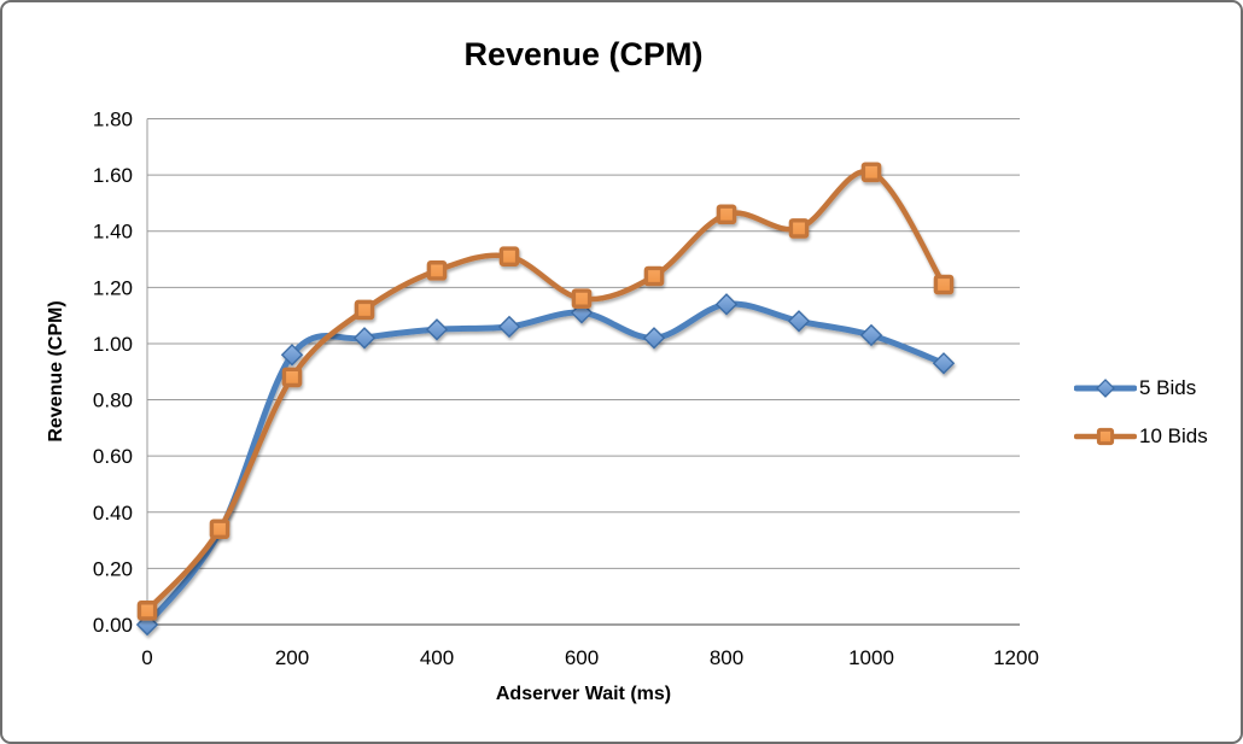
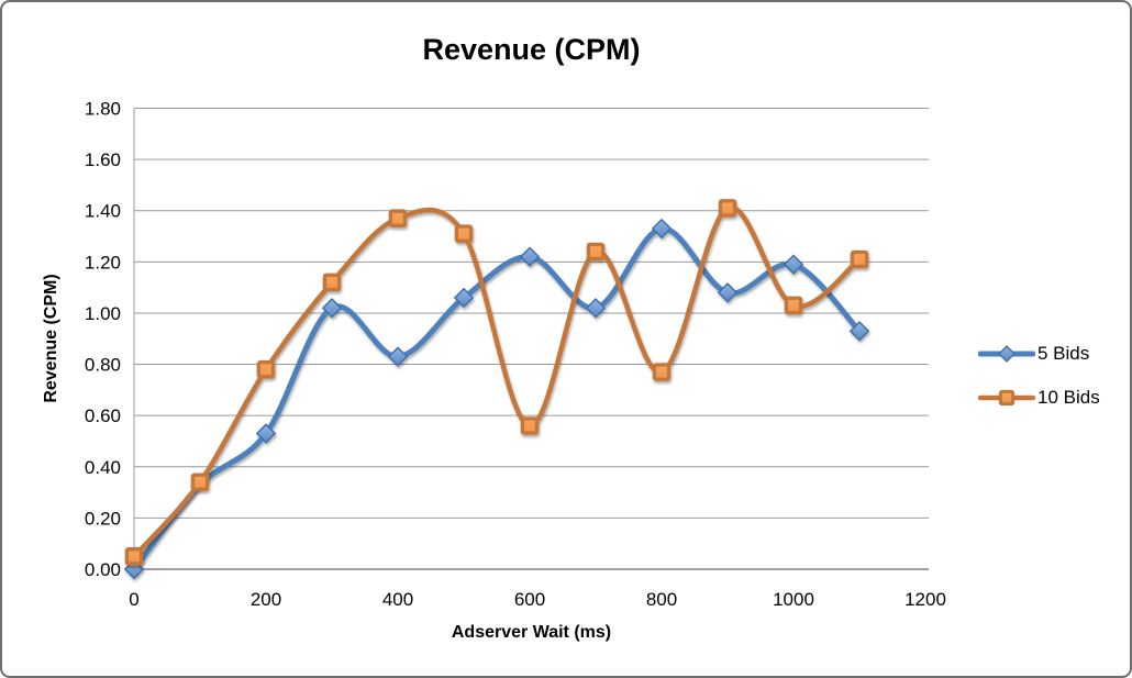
5 Bids/200: 0.96 -> 0.53
10 Bids/200: 0.88 -> 0.78
5 Bids/400: 1.05 -> 0.83
10 Bids/400: 1.26 -> 1.37
5 Bids/600: 1.11 -> 1.22
10 Bids/600: 1.16 -> 0.56
5 Bids/800: 1.14 -> 1.33
10 Bids/800: 1.46 -> 0.77
5 Bids/1000: 1.03 -> 1.19
10 Bids/1000: 1.61 -> 1.03
